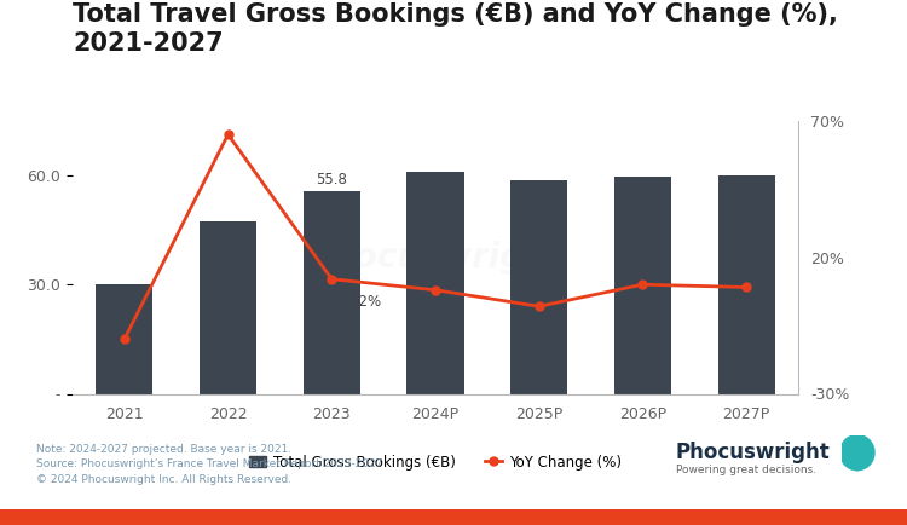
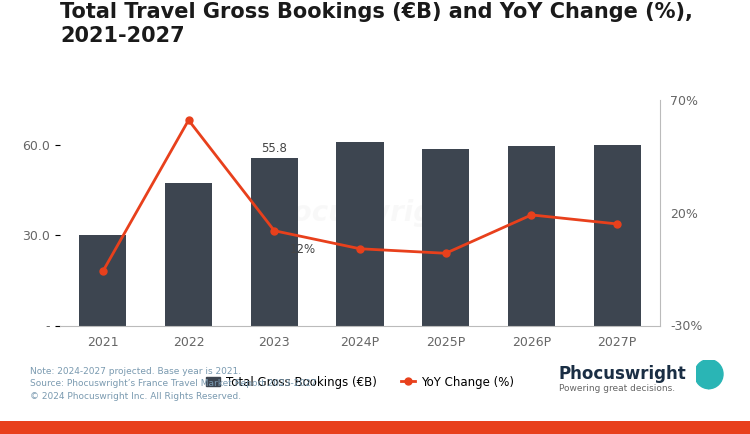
YoY Change (%)/2021: -10% -> -6%
YoY Change (%)/2022: 65% -> 61%
YoY Change (%)/2024P: 8% -> 4%
YoY Change (%)/2026P: 10% -> 19%
YoY Change (%)/2027P: 9% -> 15%
